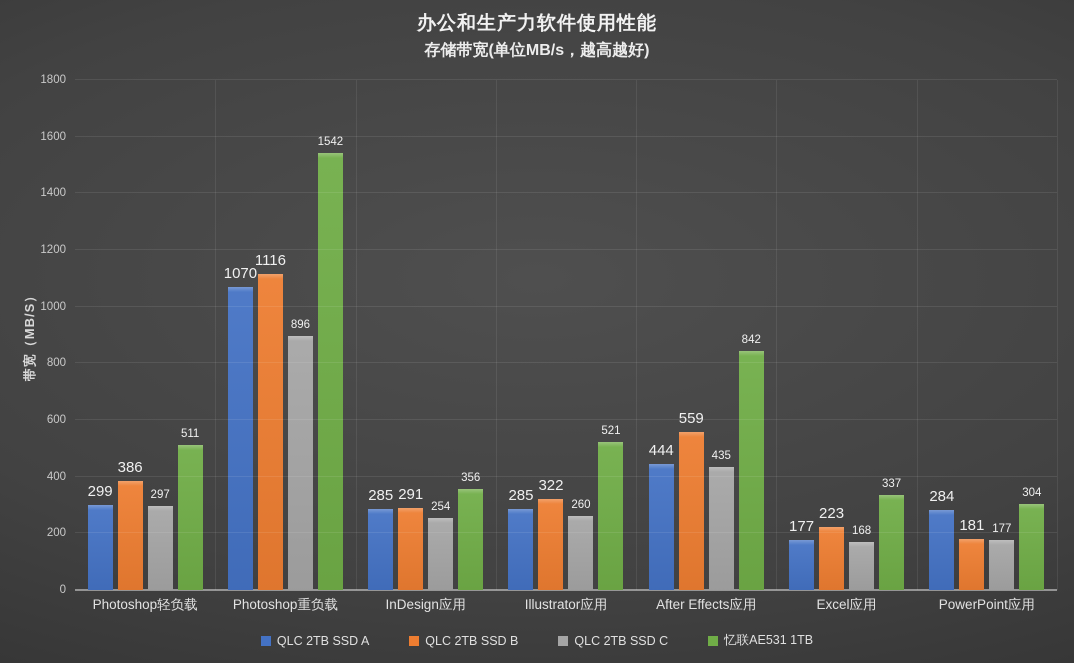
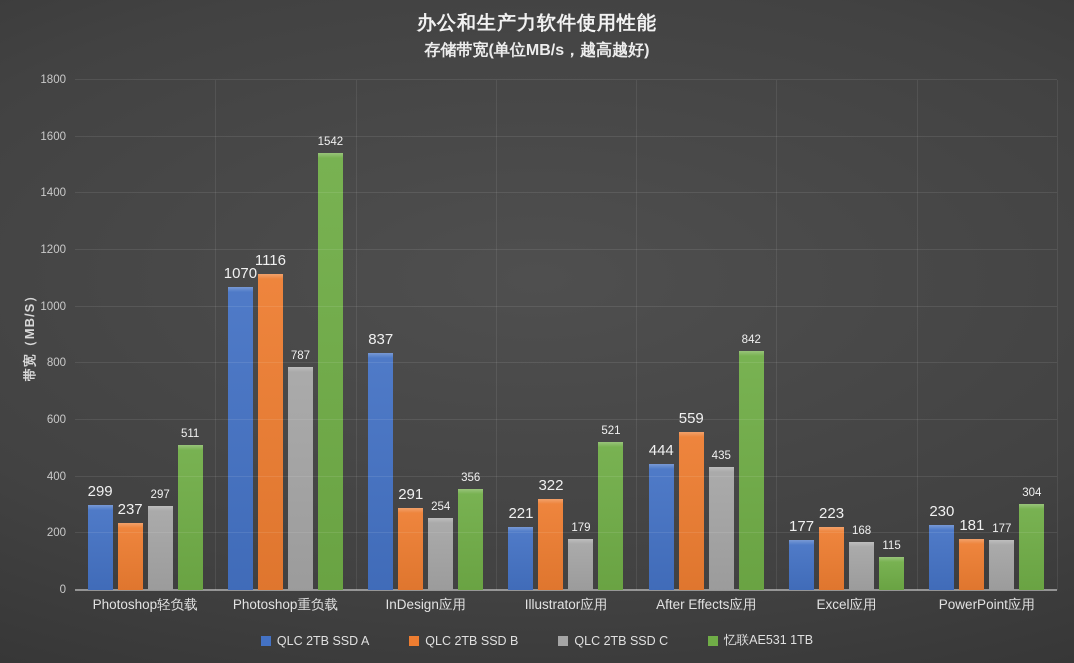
QLC 2TB SSD B/Photoshop轻负载: 386 -> 237
QLC 2TB SSD C/Photoshop重负载: 896 -> 787
QLC 2TB SSD A/InDesign应用: 285 -> 837
QLC 2TB SSD A/Illustrator应用: 285 -> 221
QLC 2TB SSD C/Illustrator应用: 260 -> 179
忆联AE531 1TB/Excel应用: 337 -> 115
QLC 2TB SSD A/PowerPoint应用: 284 -> 230
